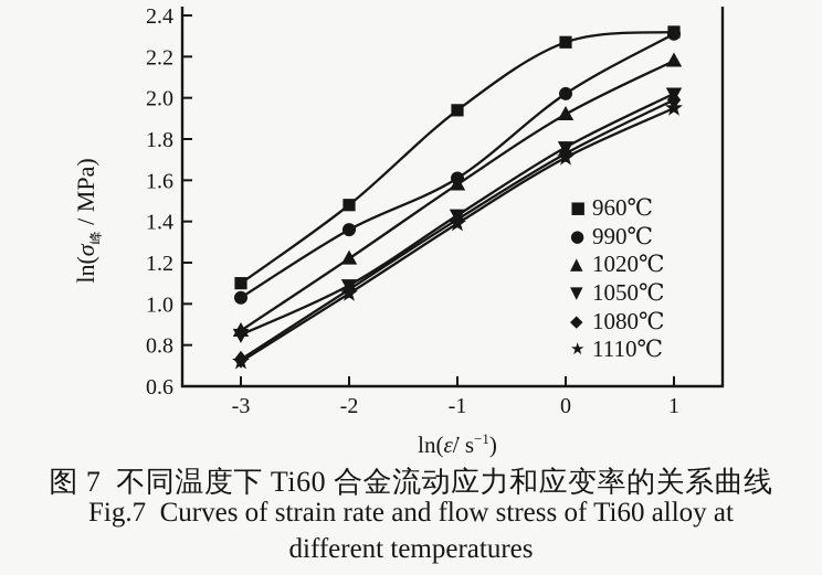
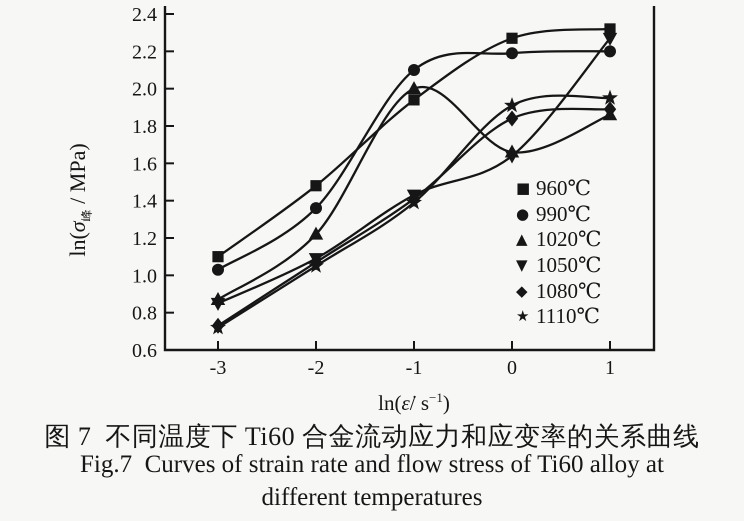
990℃/-1: 1.61 -> 2.10
1020℃/-1: 1.58 -> 2.00
990℃/0: 2.02 -> 2.19
1020℃/0: 1.92 -> 1.66
1050℃/0: 1.76 -> 1.64
1080℃/0: 1.73 -> 1.84
1110℃/0: 1.71 -> 1.91
990℃/1: 2.31 -> 2.20
1020℃/1: 2.18 -> 1.86
1050℃/1: 2.02 -> 2.27
1080℃/1: 1.99 -> 1.89
